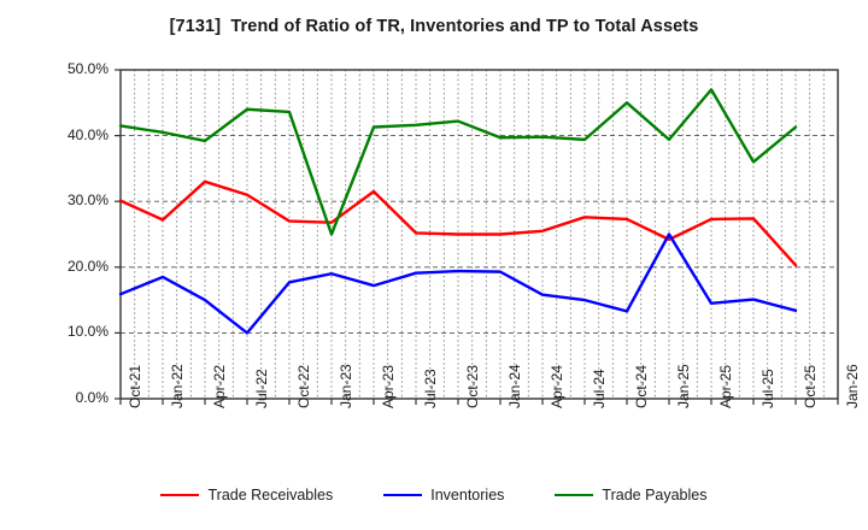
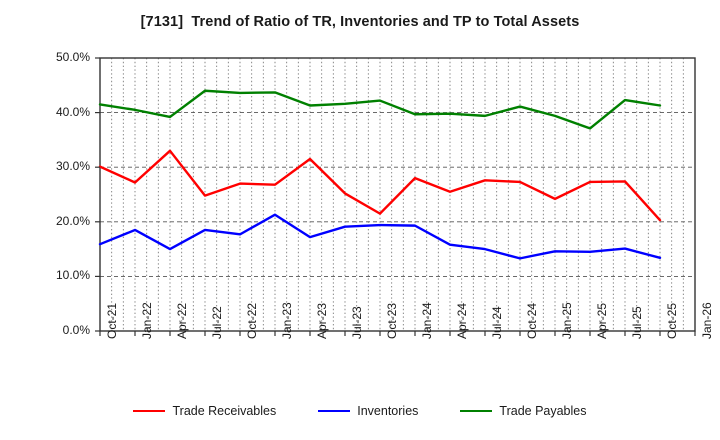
Trade Receivables/Jul-22: 31% -> 25%
Inventories/Jul-22: 10% -> 18%
Inventories/Jan-23: 19% -> 21%
Trade Payables/Jan-23: 25% -> 44%
Trade Receivables/Oct-23: 25% -> 22%
Trade Receivables/Jan-24: 25% -> 28%
Trade Payables/Oct-24: 45% -> 41%
Inventories/Jan-25: 25% -> 15%
Trade Payables/Apr-25: 47% -> 37%
Trade Payables/Jul-25: 36% -> 42%
